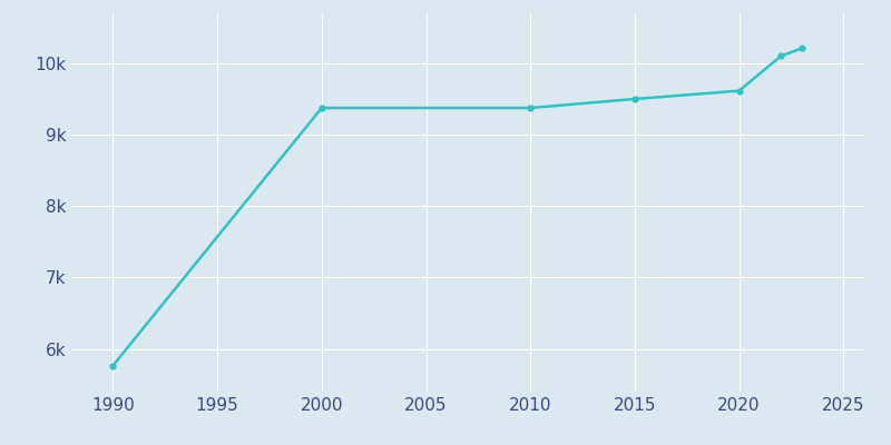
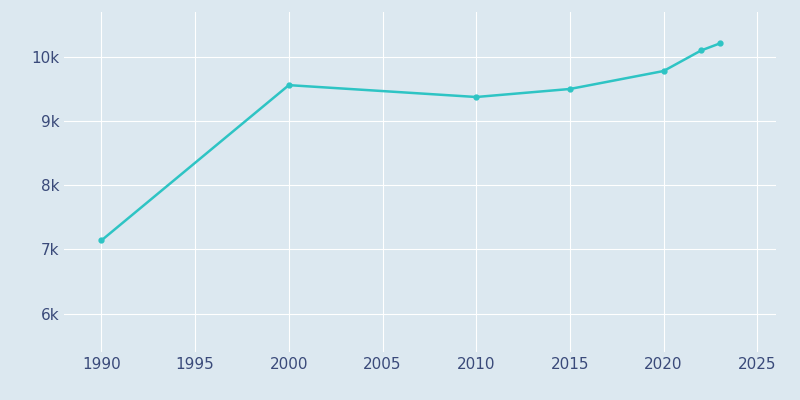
1990: 5.76k -> 7.14k
2000: 9.38k -> 9.56k
2020: 9.62k -> 9.78k
